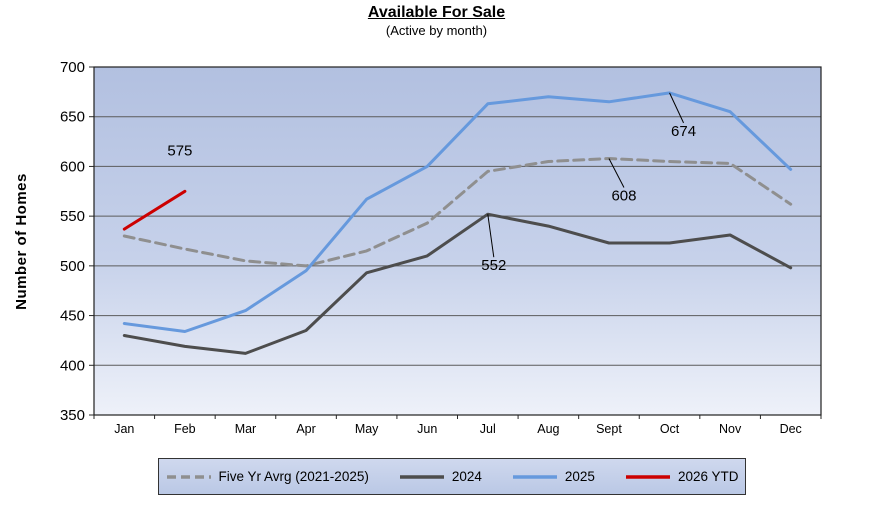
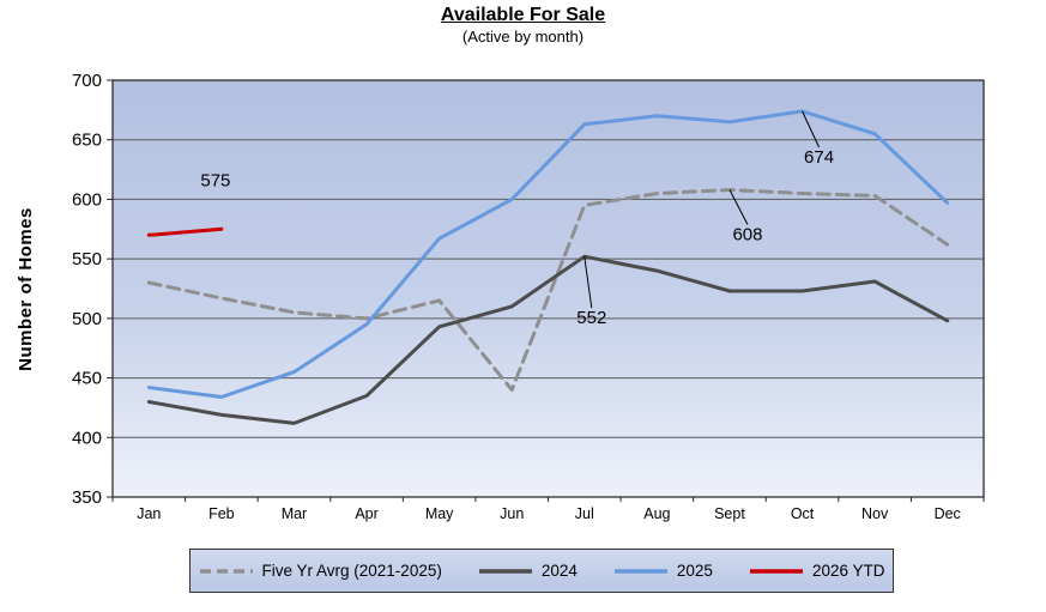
2026 YTD/Jan: 540 -> 570
Five Yr Avrg (2021-2025)/Jun: 540 -> 440
